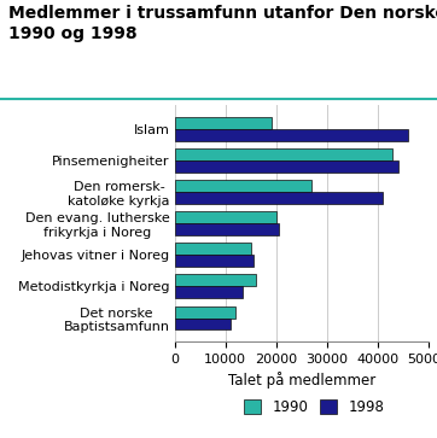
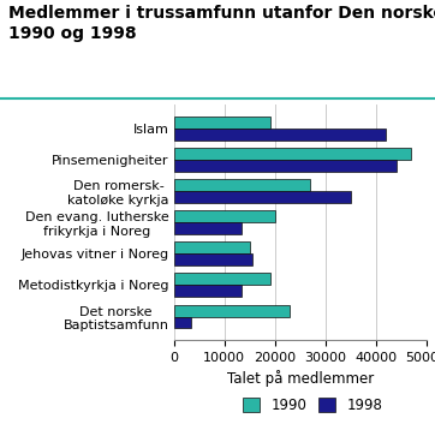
1998/Islam: 46000 -> 42000
1990/Pinsemenigheiter: 43000 -> 47000
1998/Den romersk- katoløke kyrkja: 41000 -> 35000
1998/Den evang. lutherske frikyrkja i Noreg: 20500 -> 13500
1990/Metodistkyrkja i Noreg: 16000 -> 19000
1990/Det norske Baptistsamfunn: 12000 -> 23000
1998/Det norske Baptistsamfunn: 11000 -> 3500
